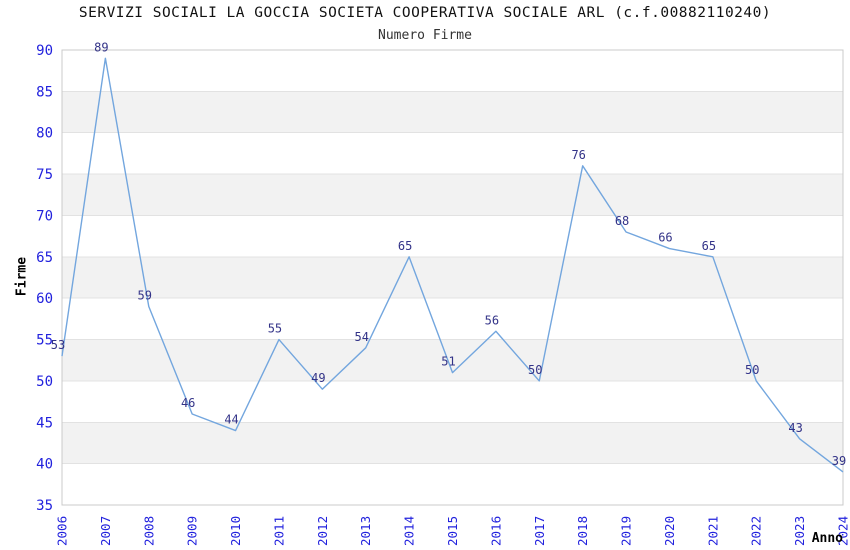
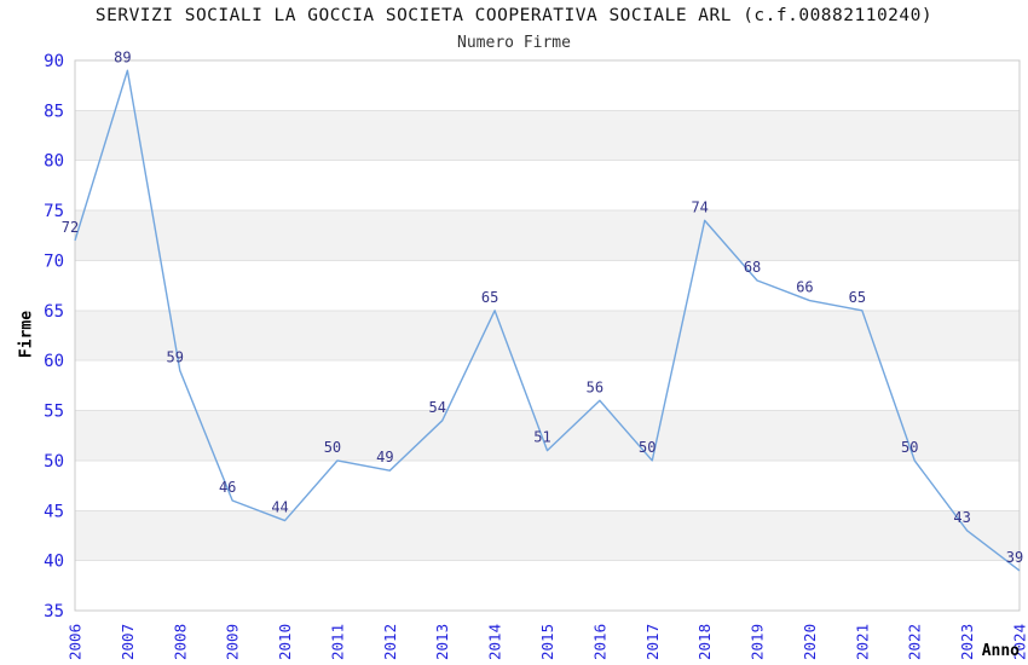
2006: 53 -> 72
2011: 55 -> 50
2018: 76 -> 74
